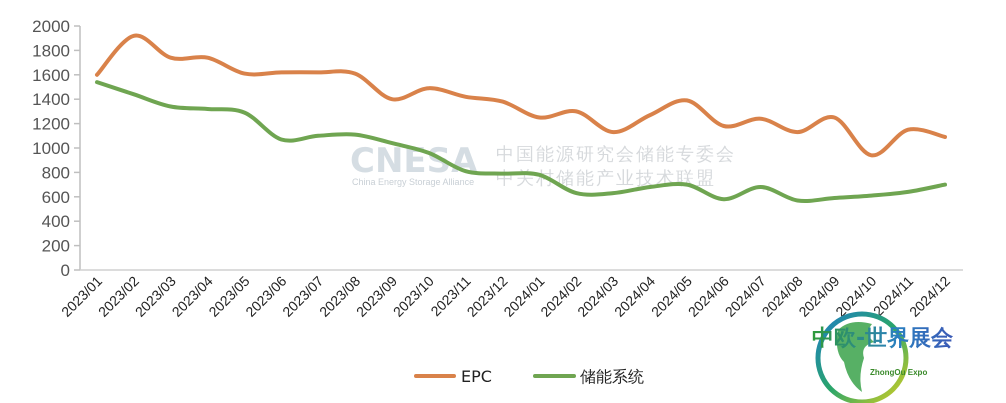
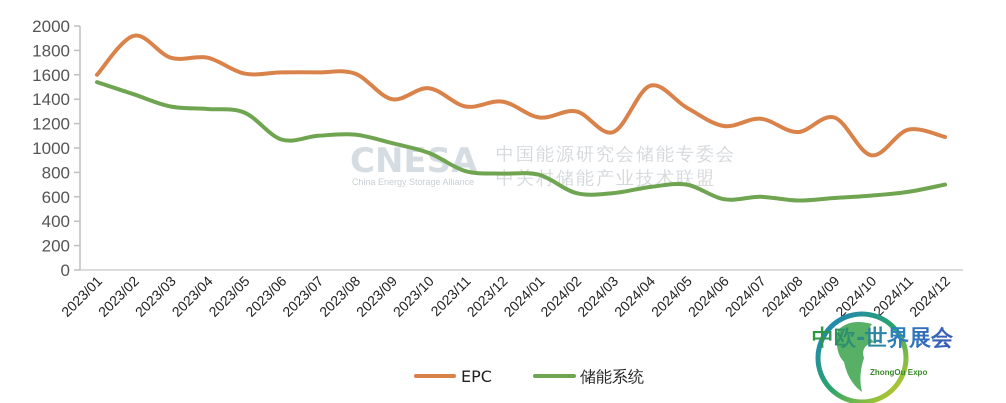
EPC/2023/11: 1420 -> 1340
EPC/2024/04: 1270 -> 1510
EPC/2024/05: 1390 -> 1330
储能系统/2024/07: 680 -> 600
